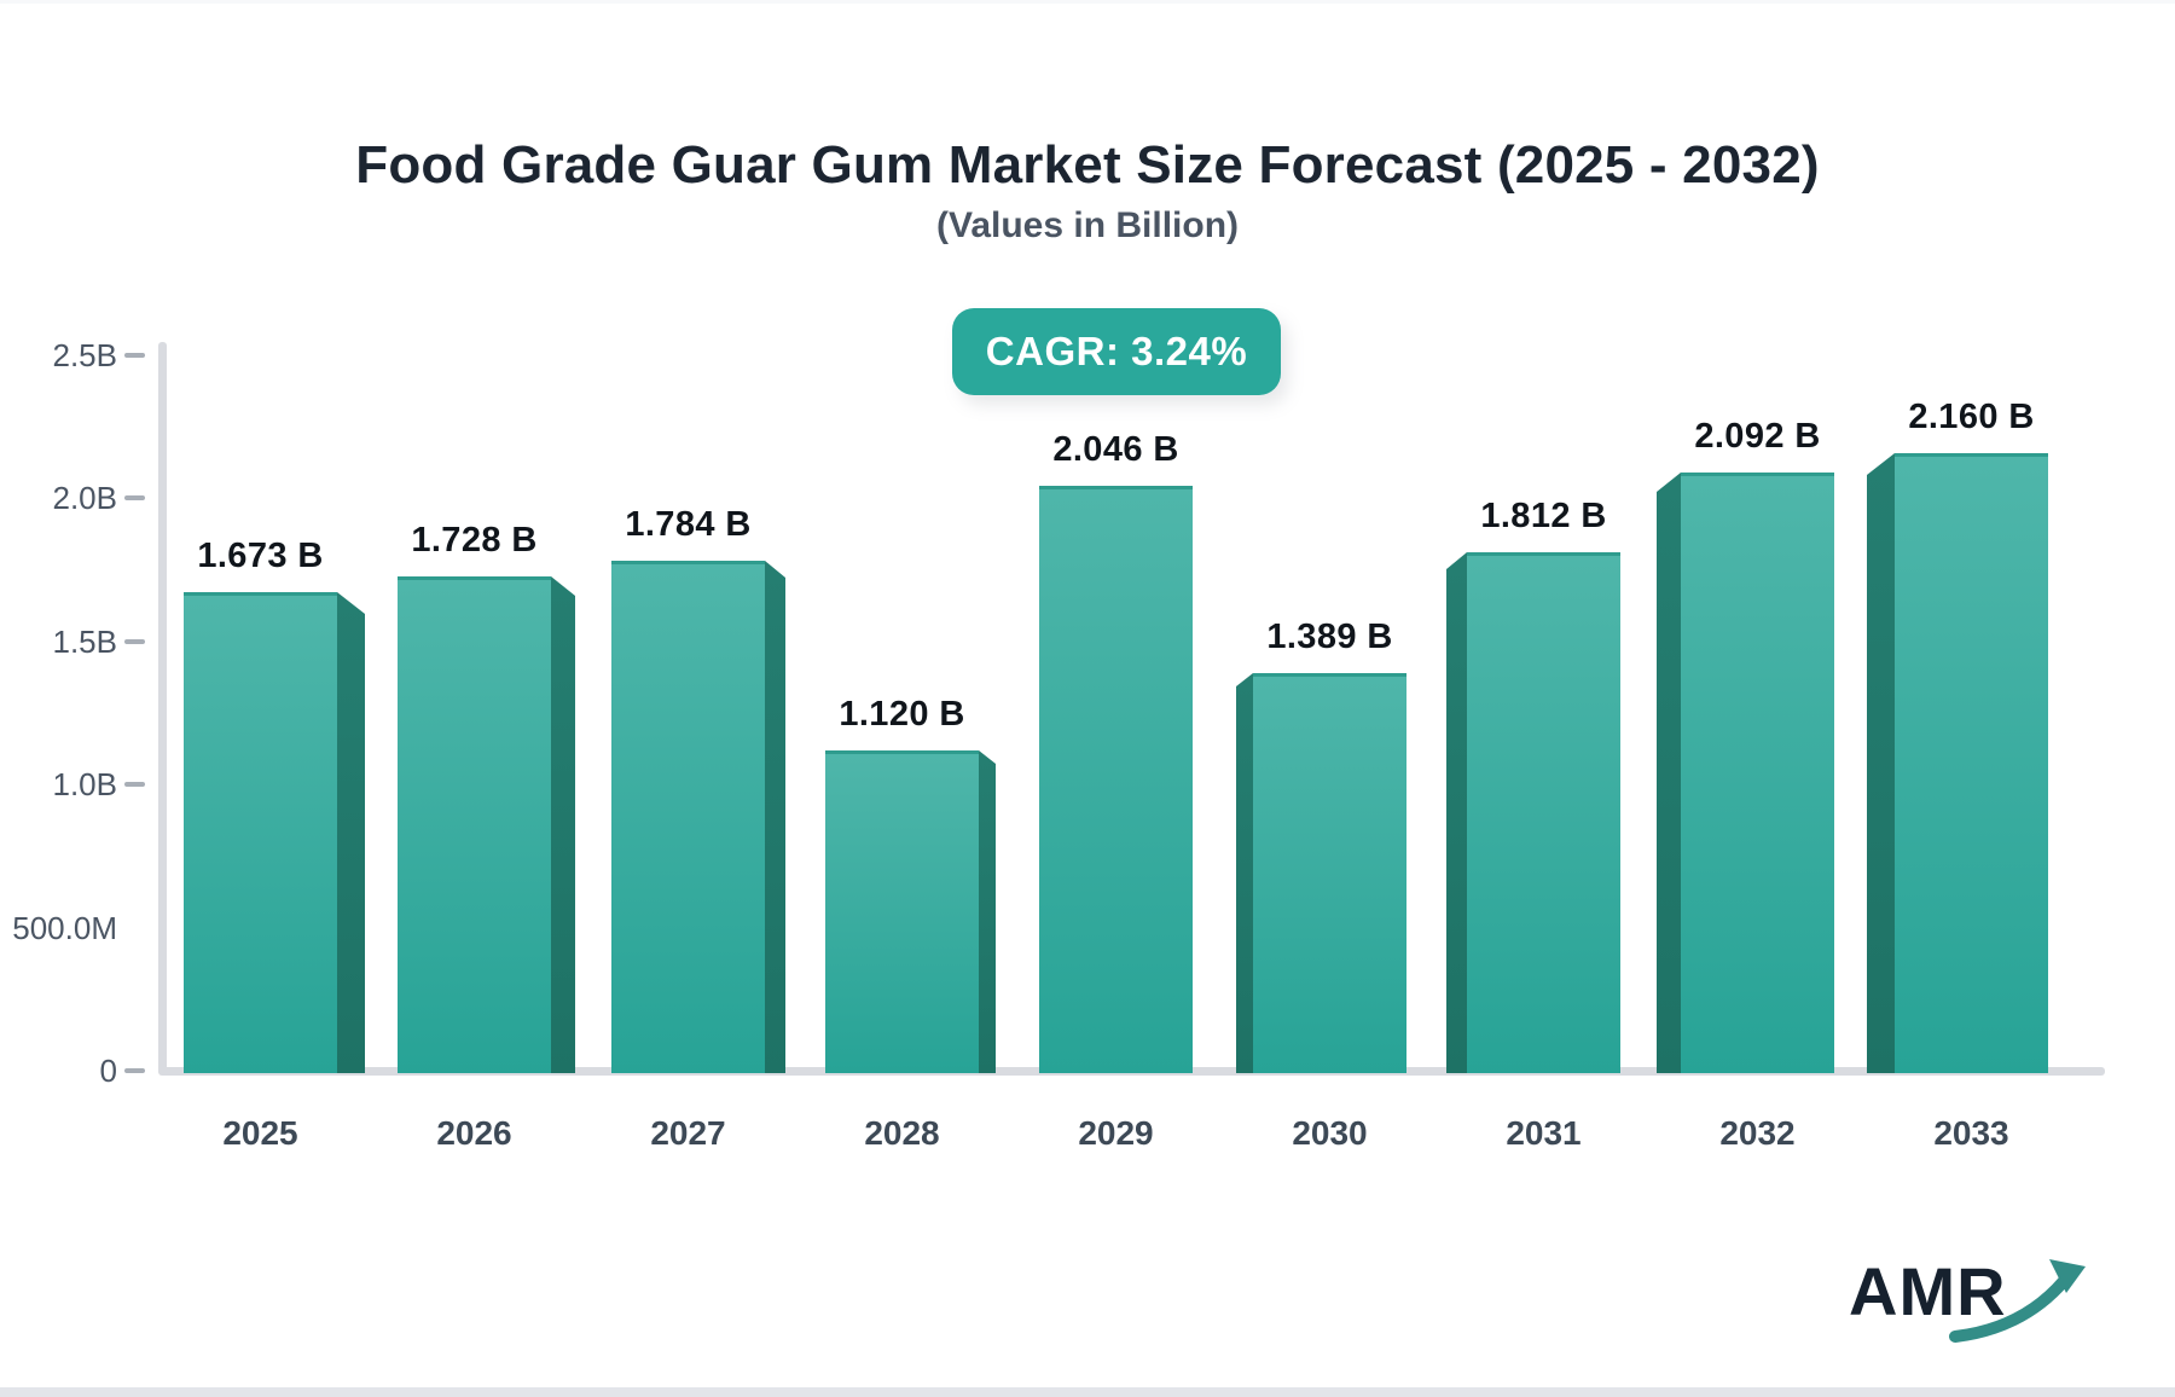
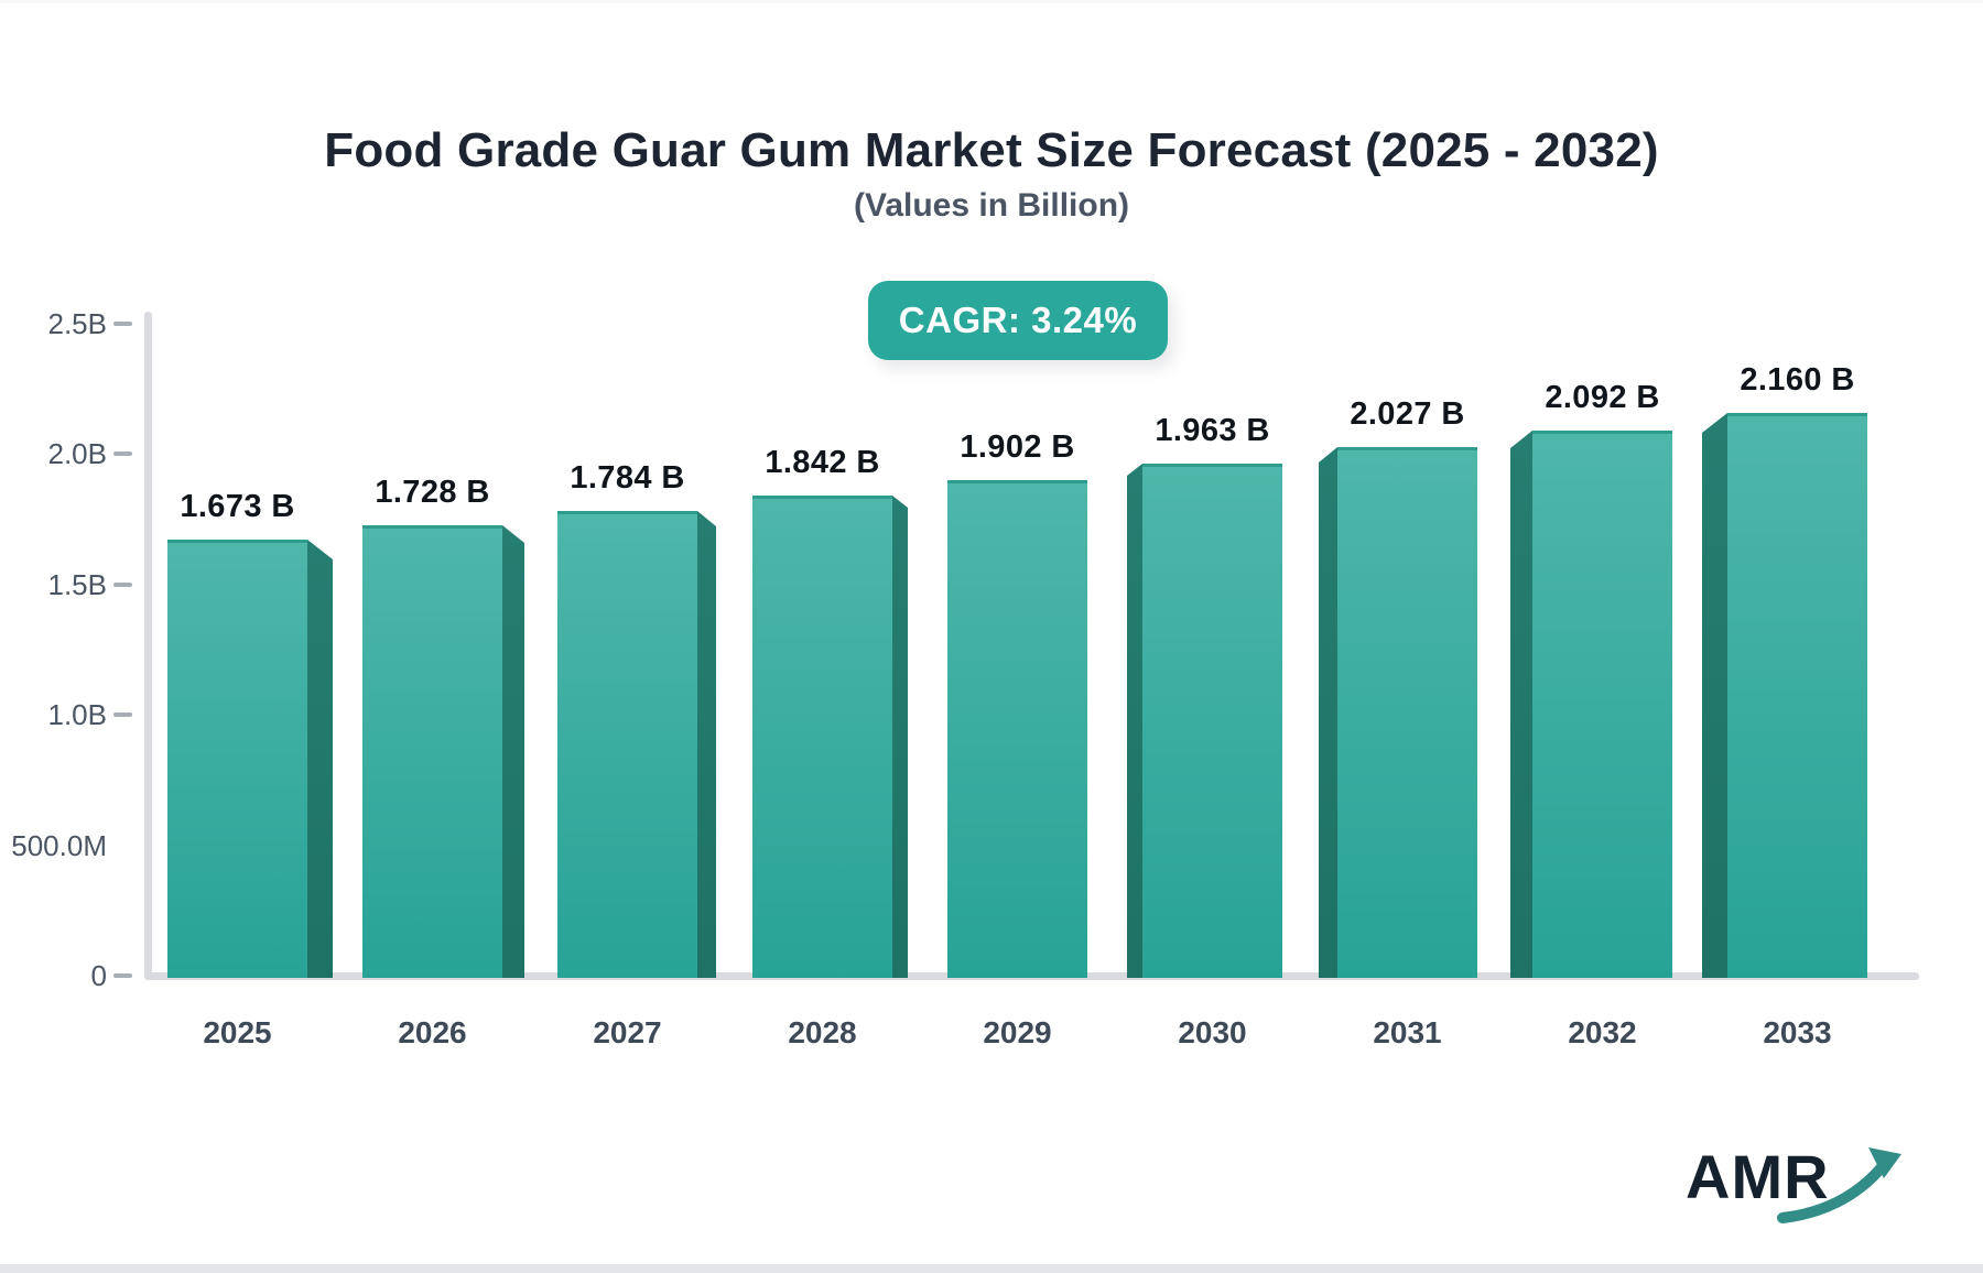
2028: 1.120 -> 1.842
2029: 2.046 -> 1.902
2030: 1.389 -> 1.963
2031: 1.812 -> 2.027
